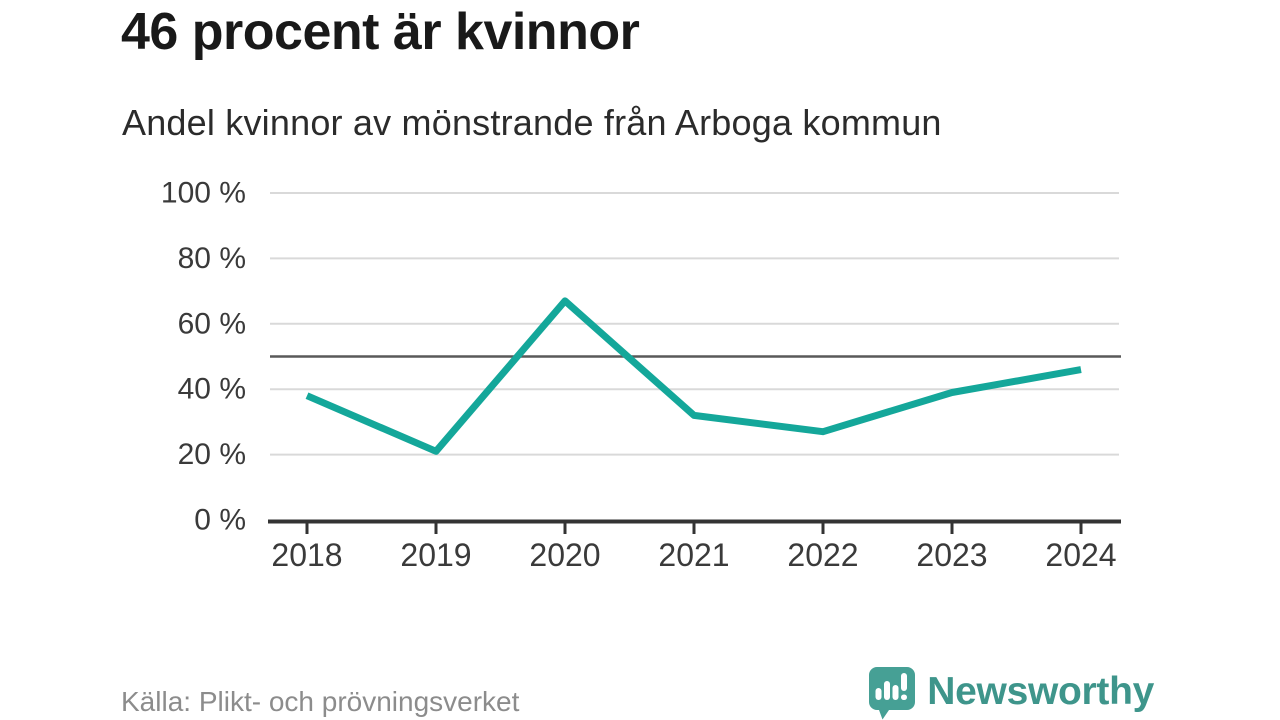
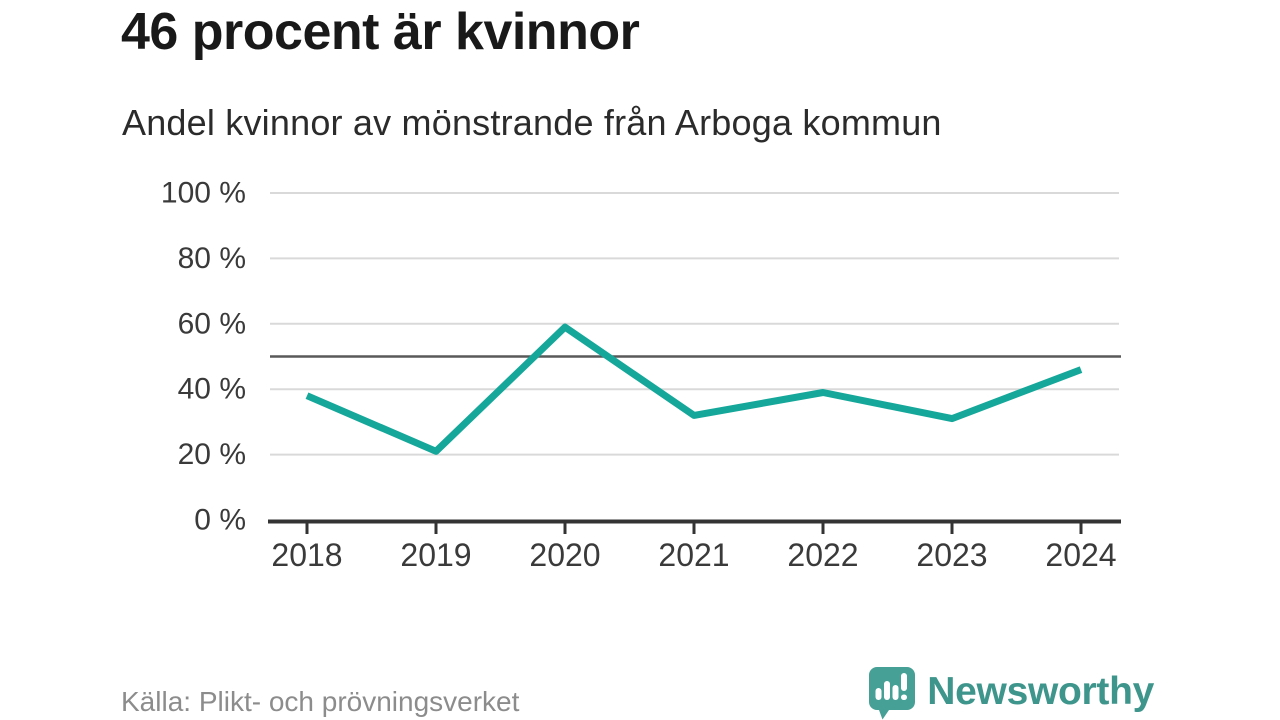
2020: 67% -> 59%
2022: 27% -> 39%
2023: 39% -> 31%
